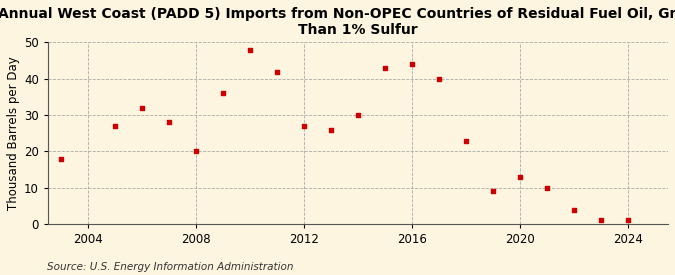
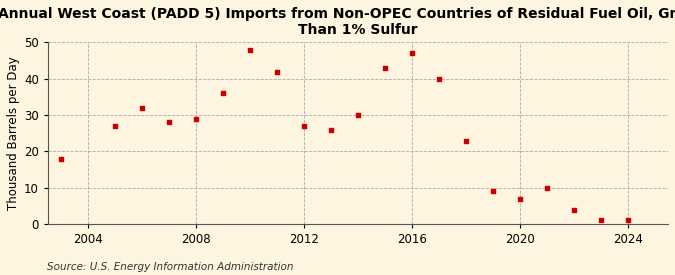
2008: 20 -> 29
2016: 44 -> 47
2020: 13 -> 7
